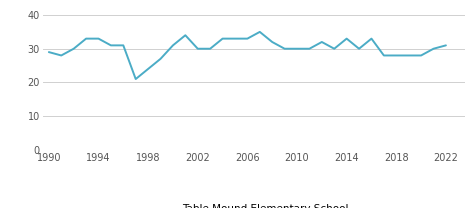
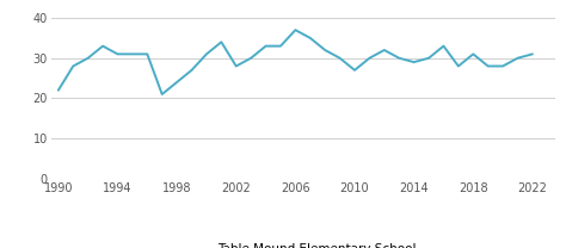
1990: 29 -> 22
1994: 33 -> 31
2002: 30 -> 28
2006: 33 -> 37
2010: 30 -> 27
2014: 33 -> 29
2018: 28 -> 31
